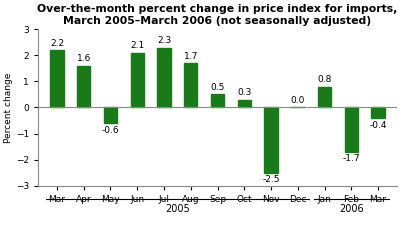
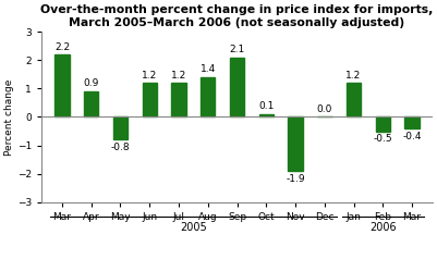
Apr: 1.6 -> 0.9
May: -0.6 -> -0.8
Jun: 2.1 -> 1.2
Jul: 2.3 -> 1.2
Aug: 1.7 -> 1.4
Sep: 0.5 -> 2.1
Oct: 0.3 -> 0.1
Nov: -2.5 -> -1.9
Jan: 0.8 -> 1.2
Feb: -1.7 -> -0.5
